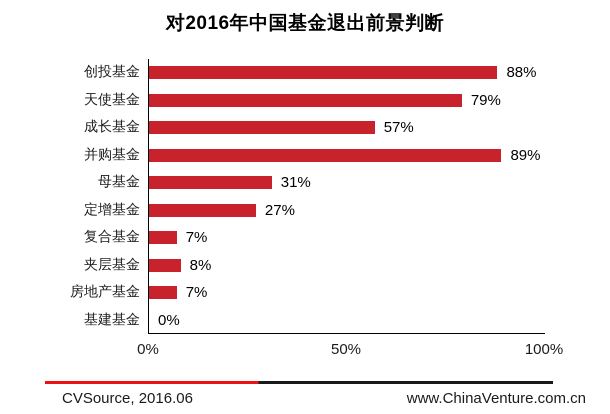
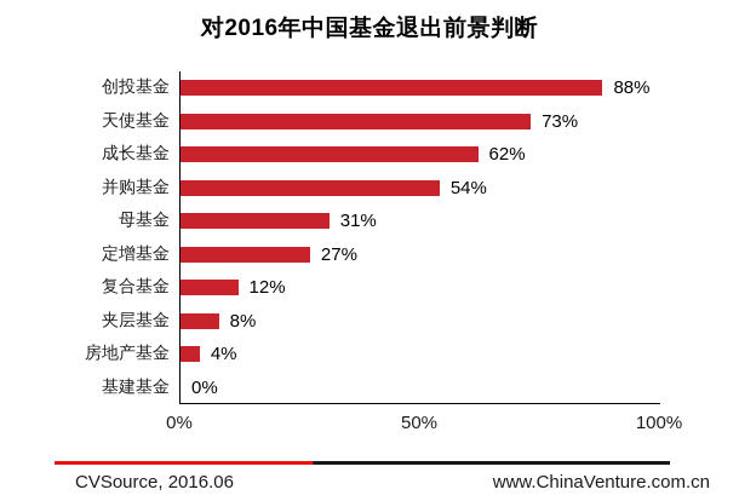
天使基金: 79% -> 73%
成长基金: 57% -> 62%
并购基金: 89% -> 54%
复合基金: 7% -> 12%
房地产基金: 7% -> 4%
